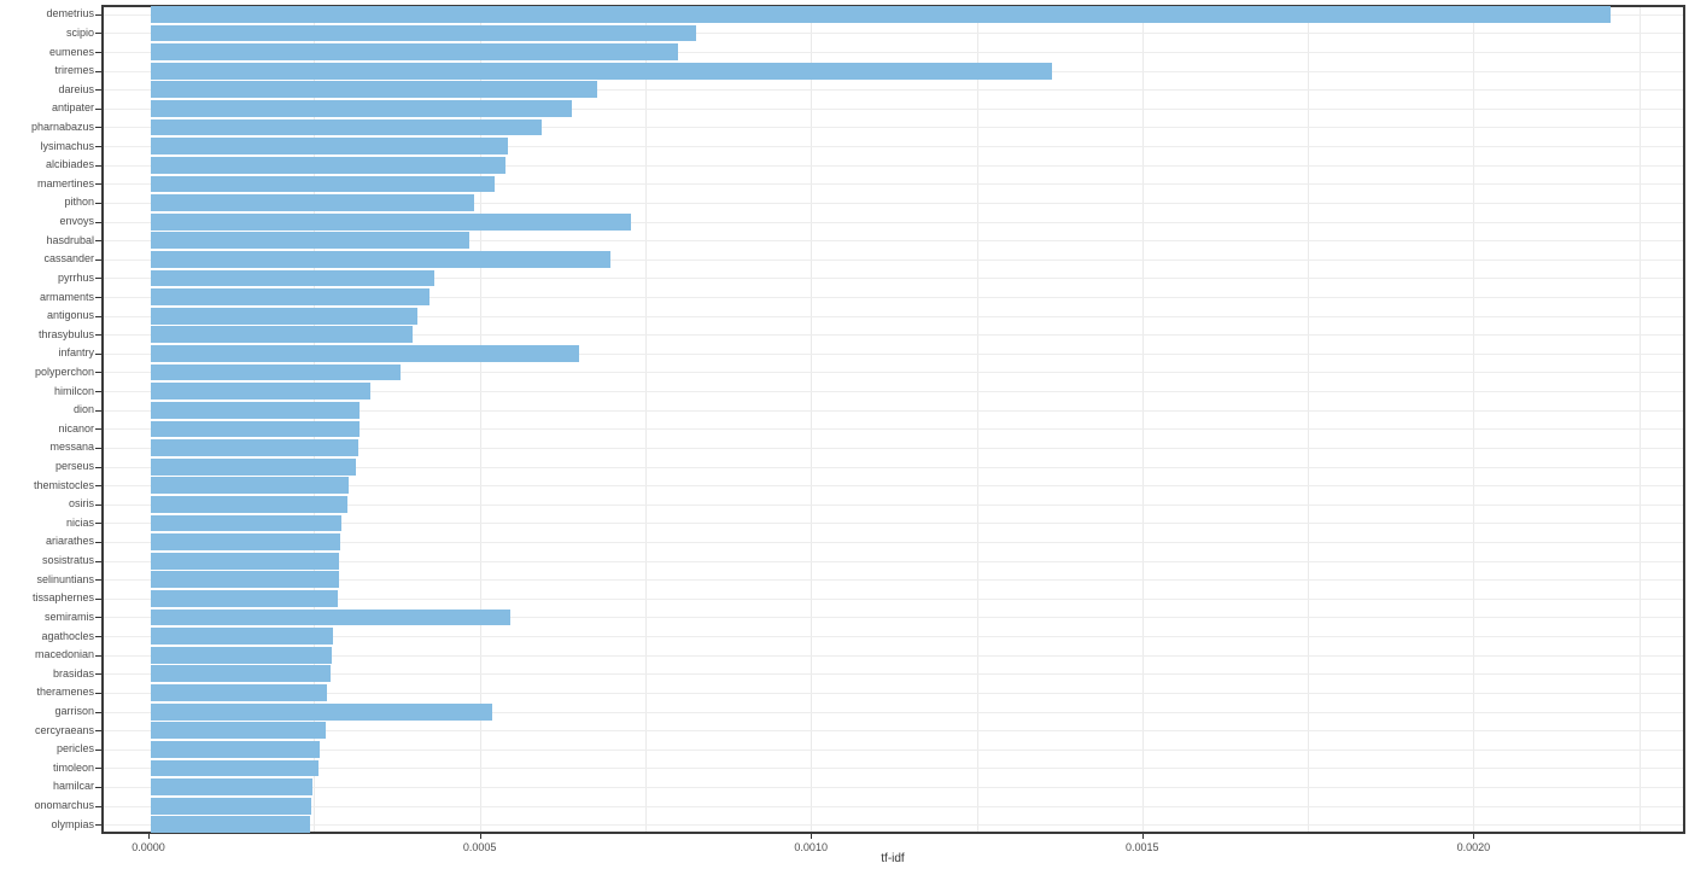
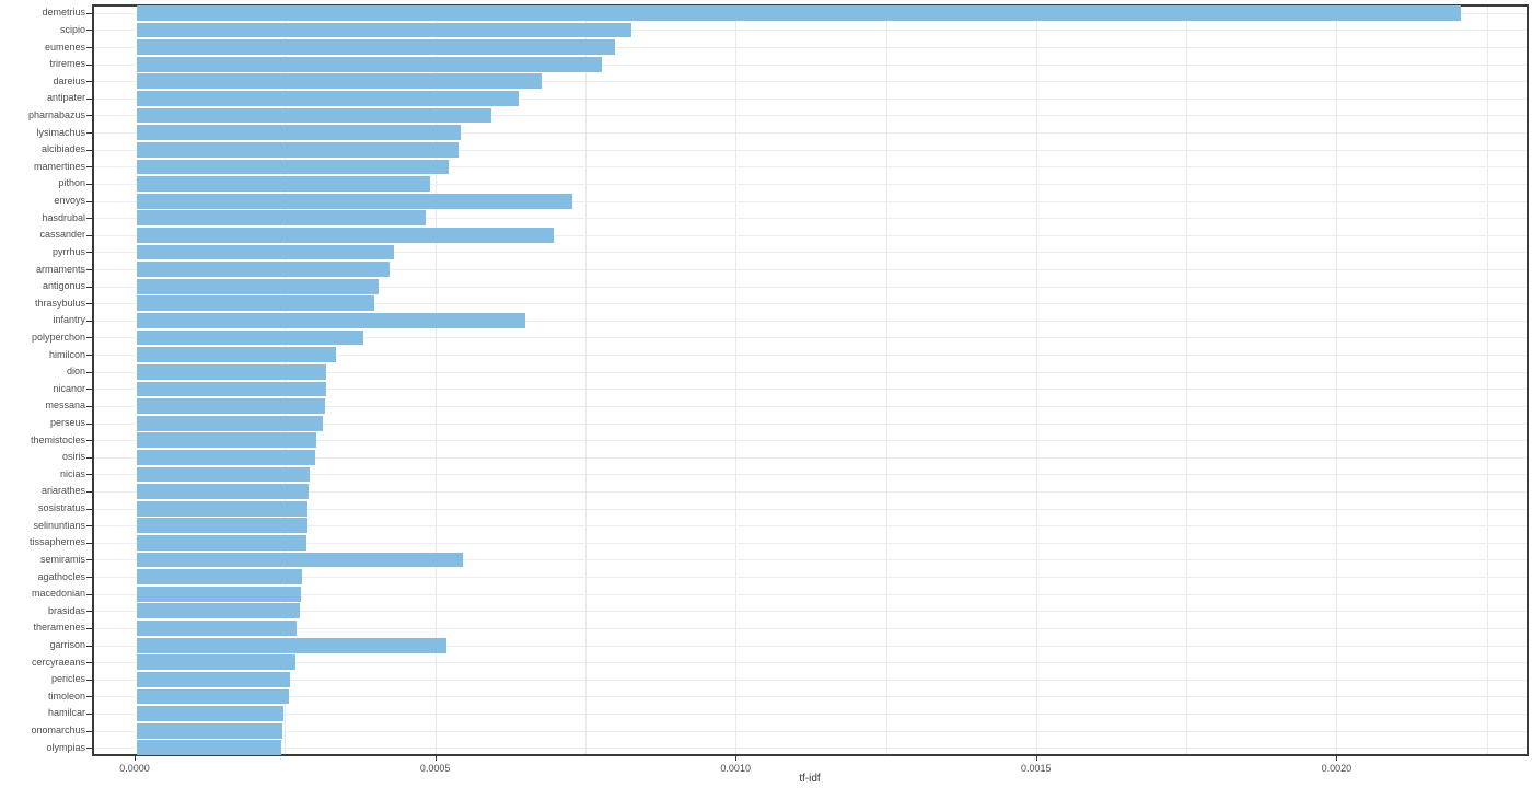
triremes: 0.00136 -> 0.00077
